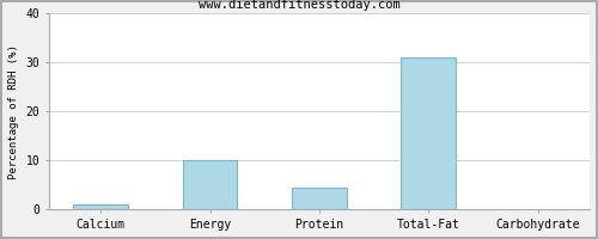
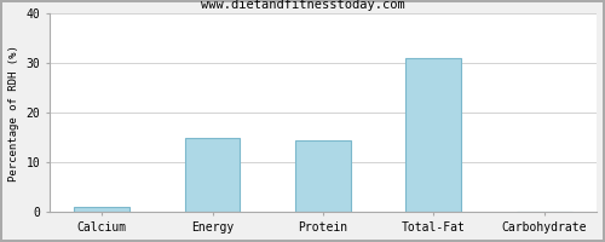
Energy: 10.0 -> 15.0
Protein: 4.5 -> 14.5
